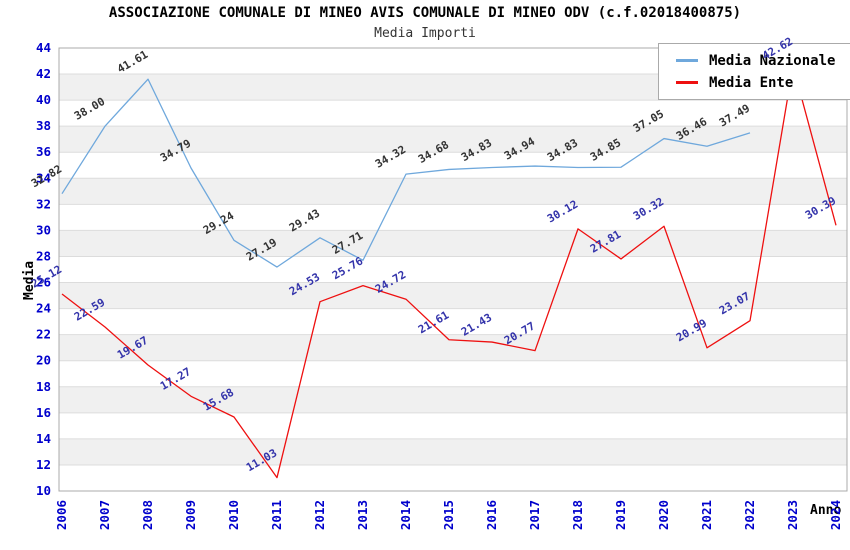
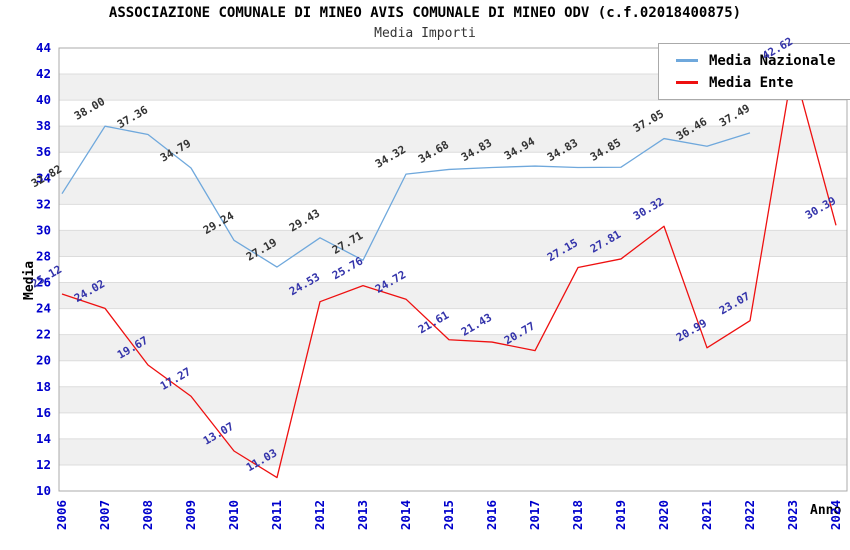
Media Ente/2007: 22.59 -> 24.02
Media Nazionale/2008: 41.61 -> 37.36
Media Ente/2010: 15.68 -> 13.07
Media Ente/2018: 30.12 -> 27.15
